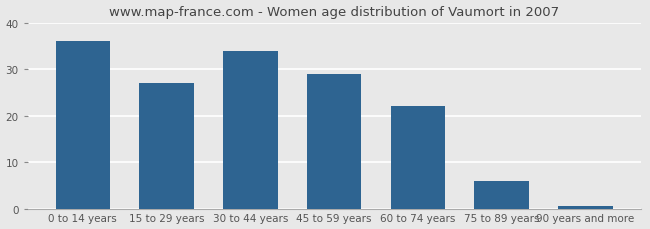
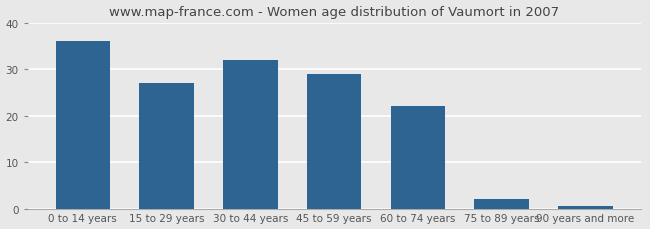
30 to 44 years: 34.0 -> 32.0
75 to 89 years: 6.0 -> 2.0
